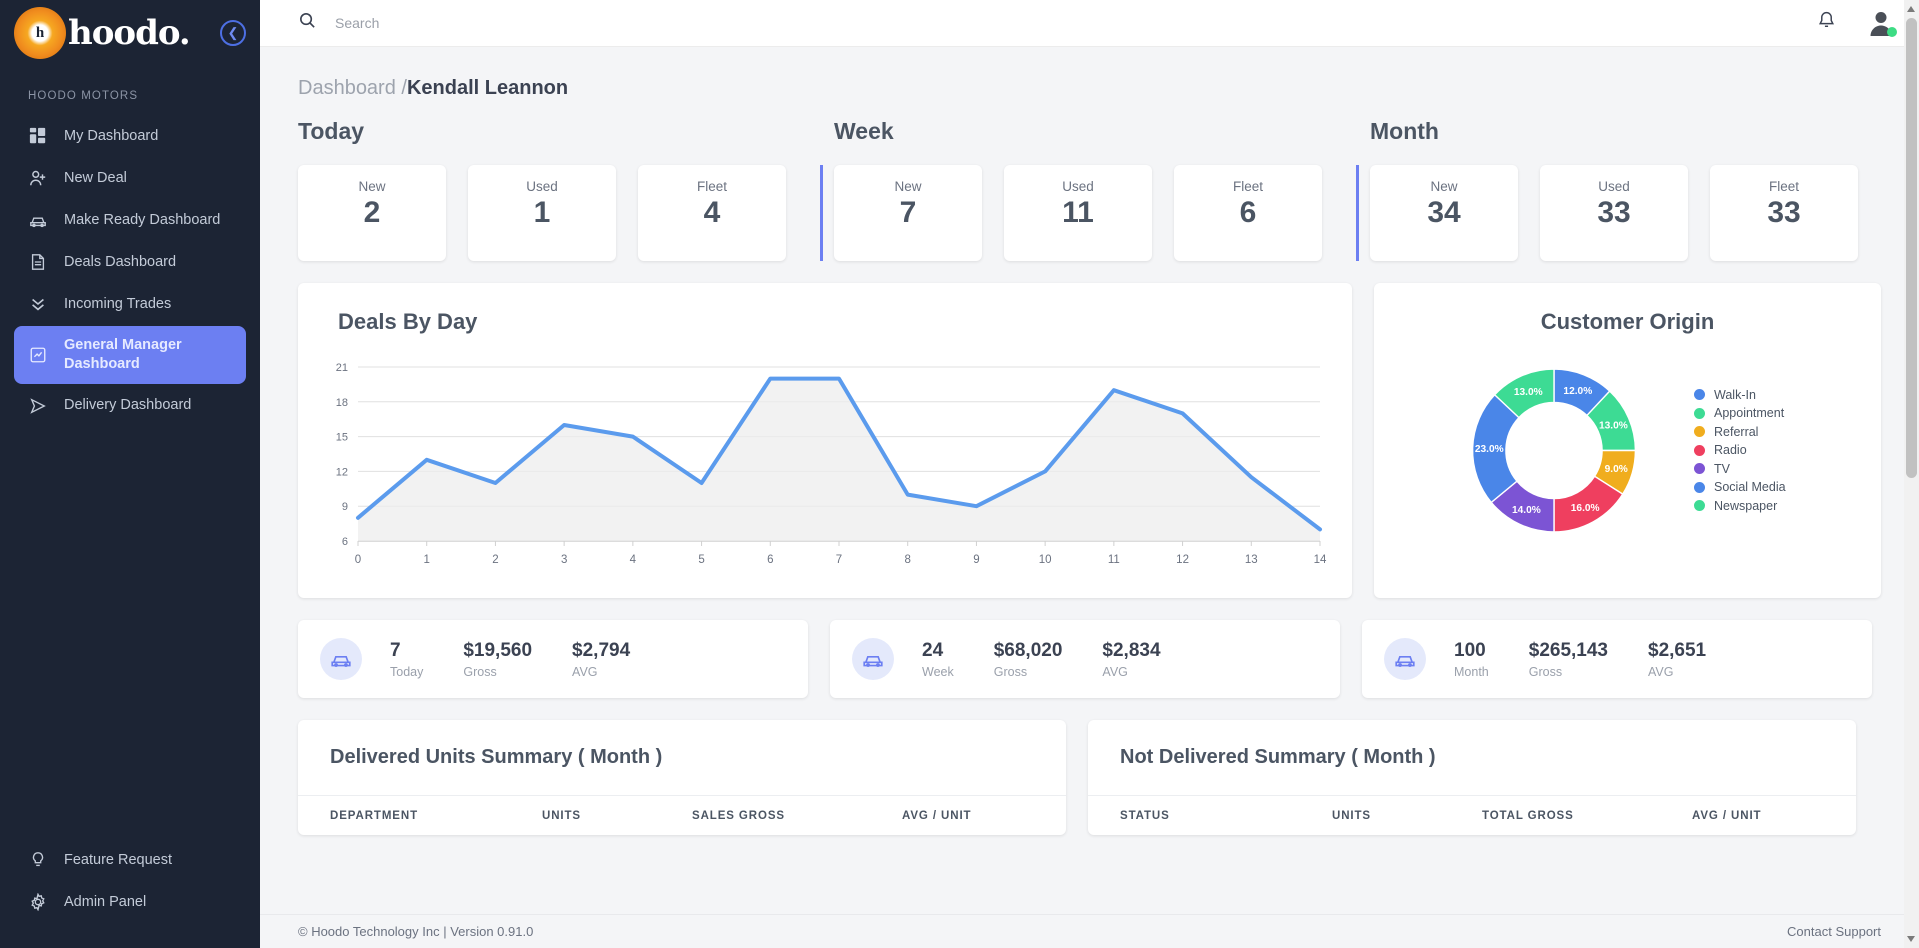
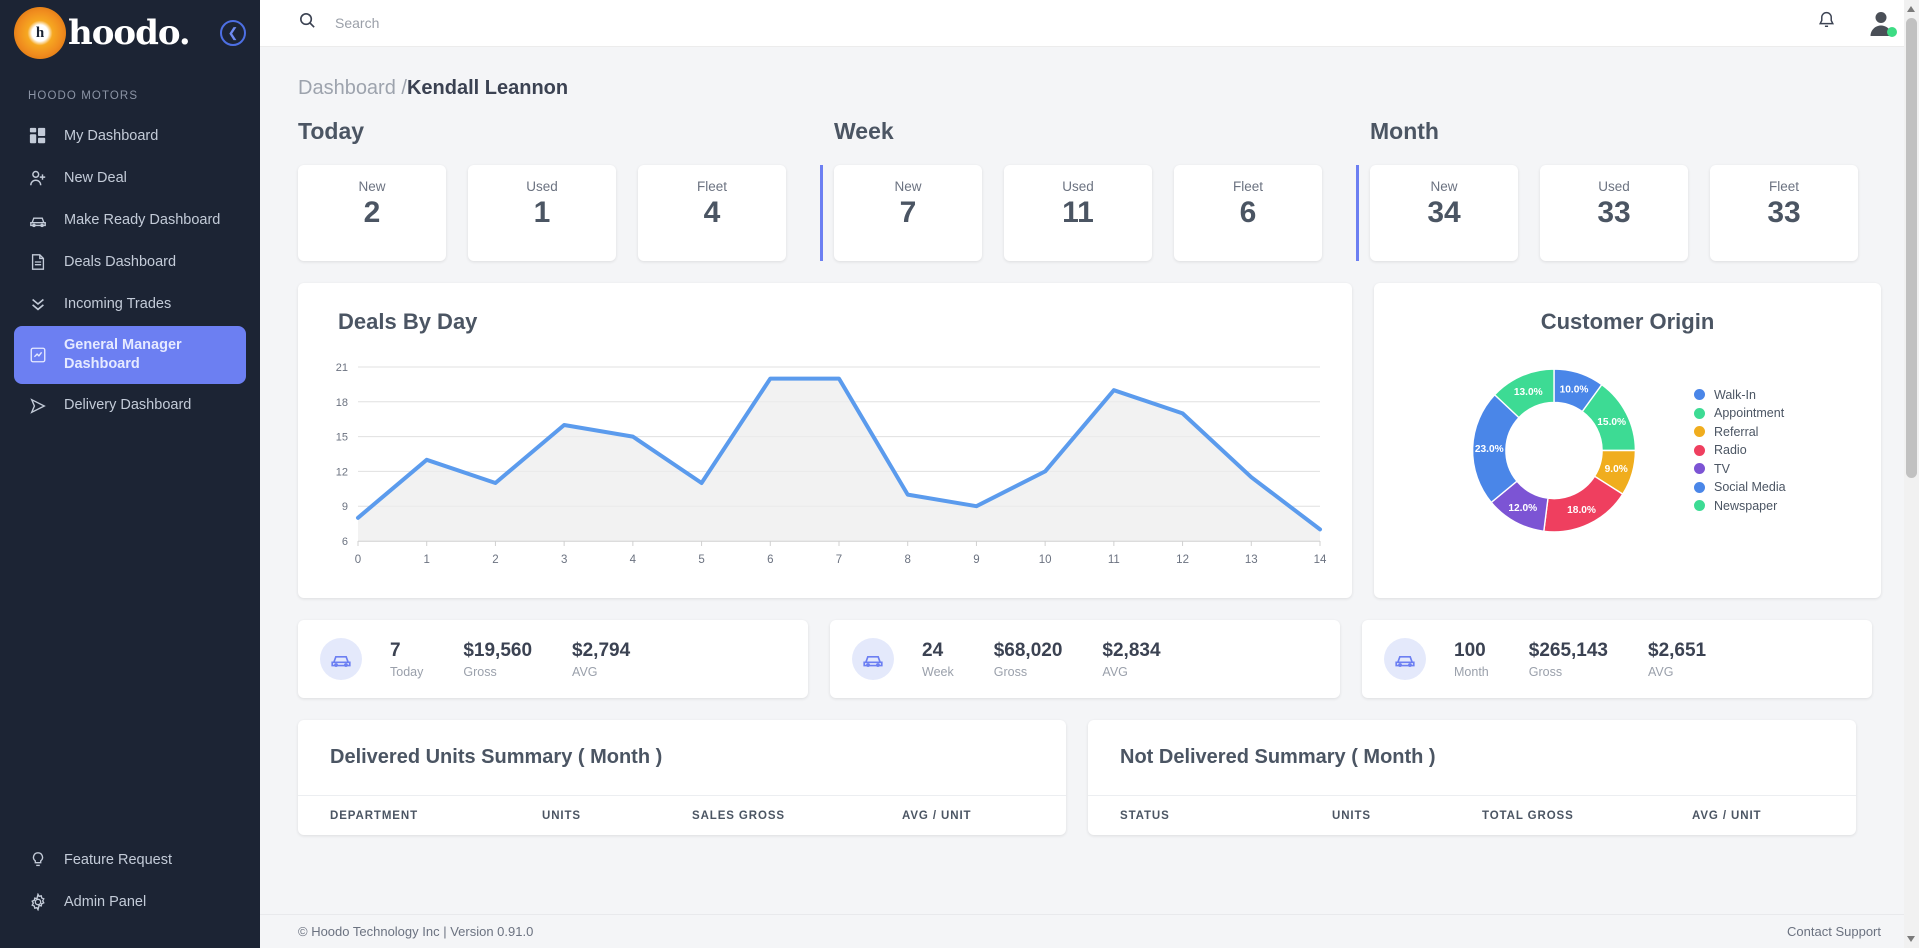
Customer Origin/Walk-In: 12.0% -> 10.0%
Customer Origin/Appointment: 13.0% -> 15.0%
Customer Origin/Radio: 16.0% -> 18.0%
Customer Origin/TV: 14.0% -> 12.0%
